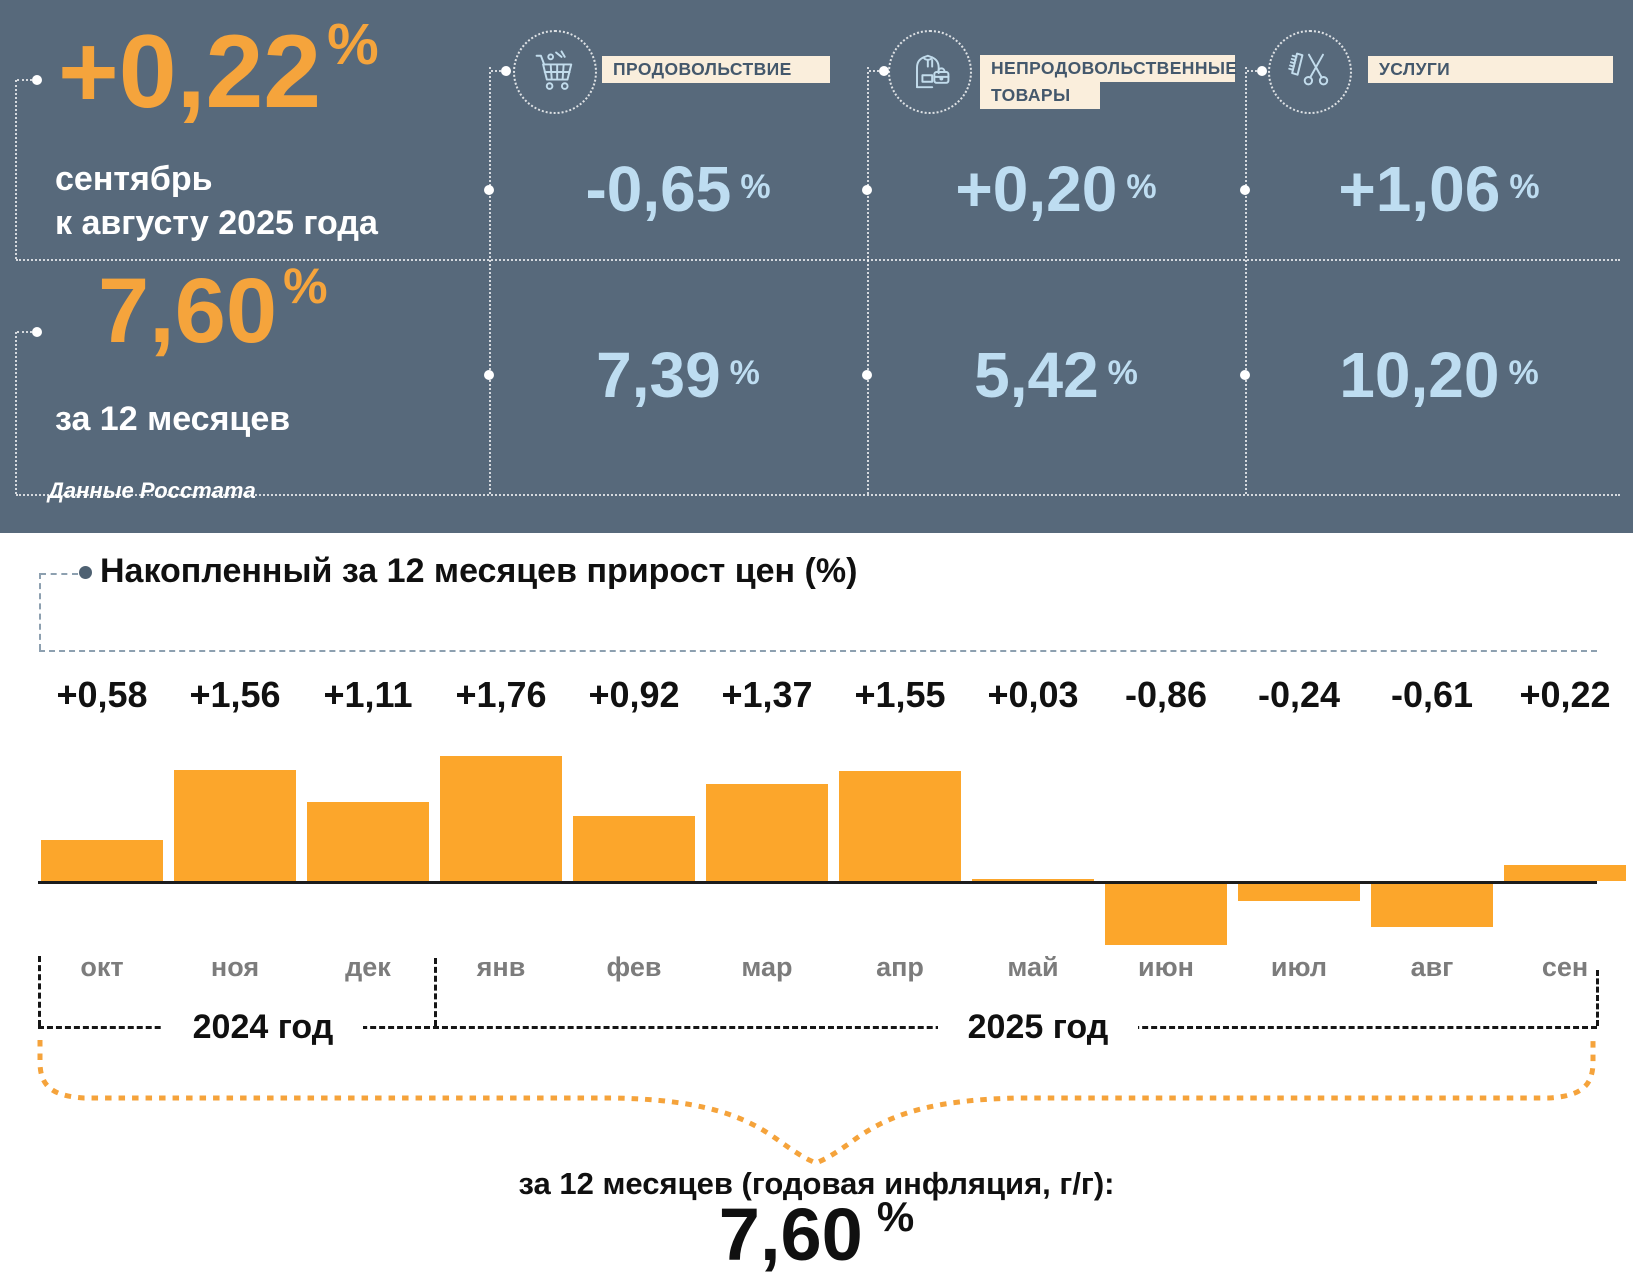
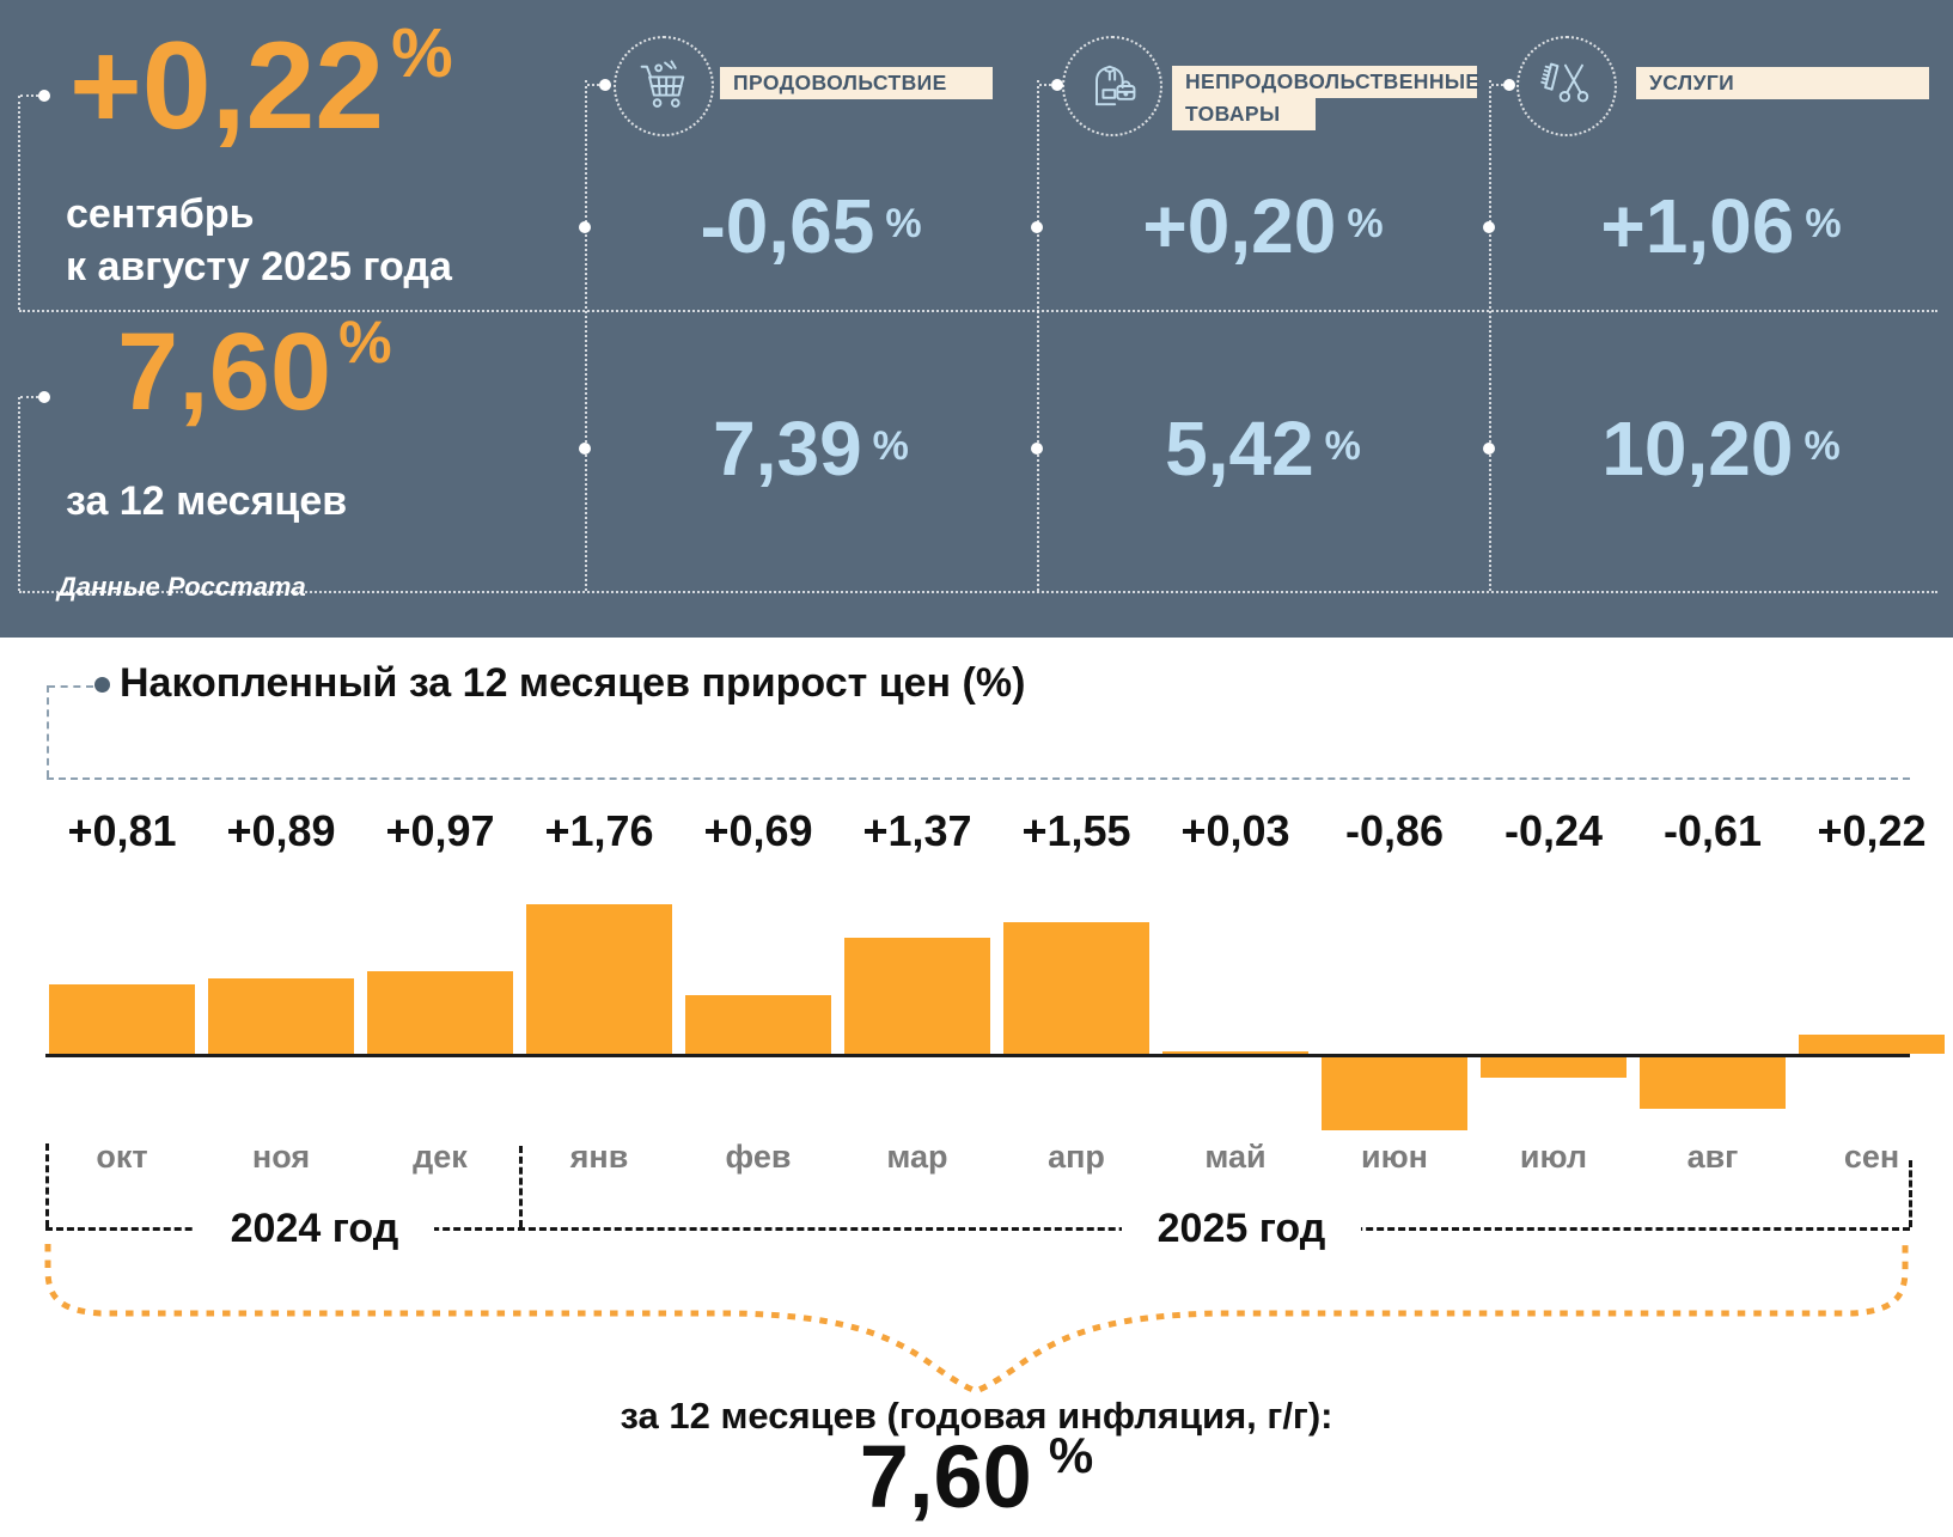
окт: +0,58 -> +0,81
ноя: +1,56 -> +0,89
дек: +1,11 -> +0,97
фев: +0,92 -> +0,69
